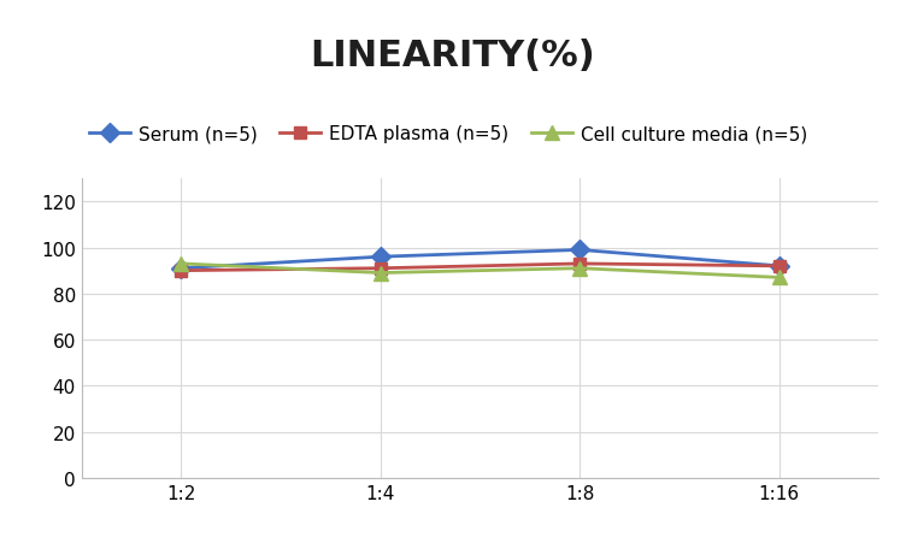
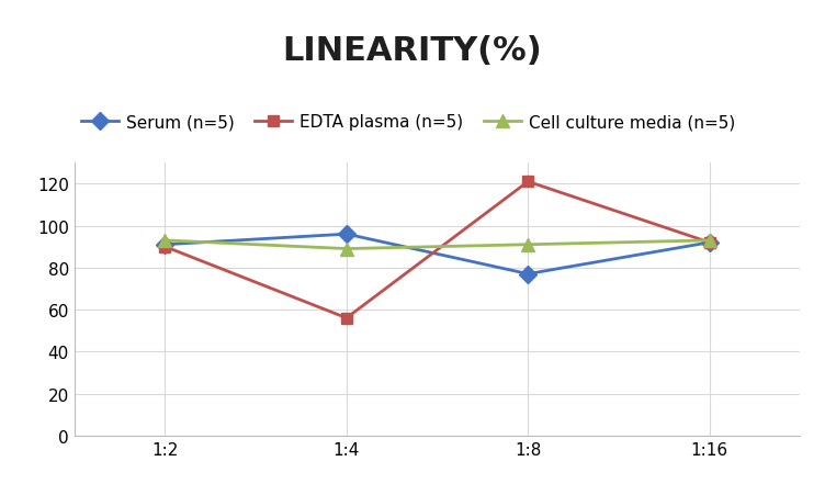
EDTA plasma (n=5)/1:4: 91 -> 56
Serum (n=5)/1:8: 99 -> 77
EDTA plasma (n=5)/1:8: 93 -> 121
Cell culture media (n=5)/1:16: 87 -> 93
